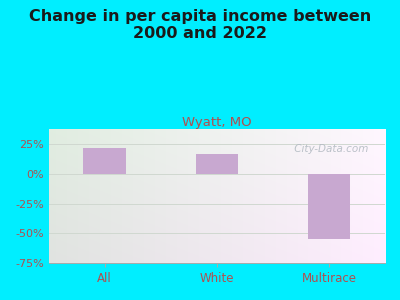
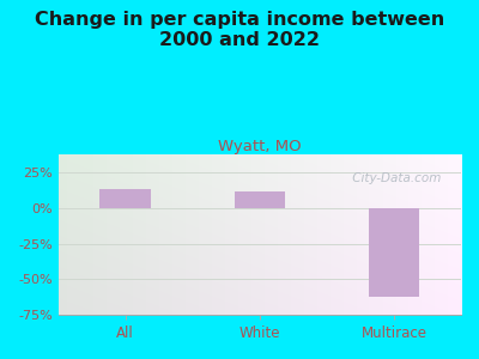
All: 22% -> 13%
White: 17% -> 12%
Multirace: -55% -> -62%
